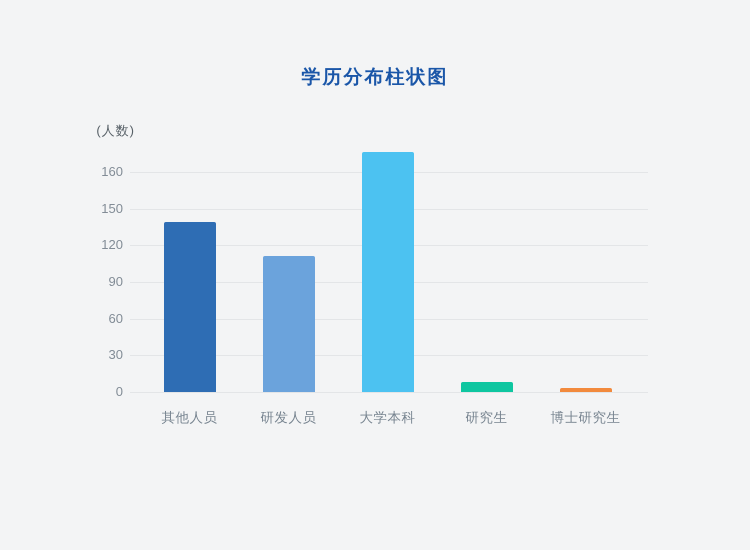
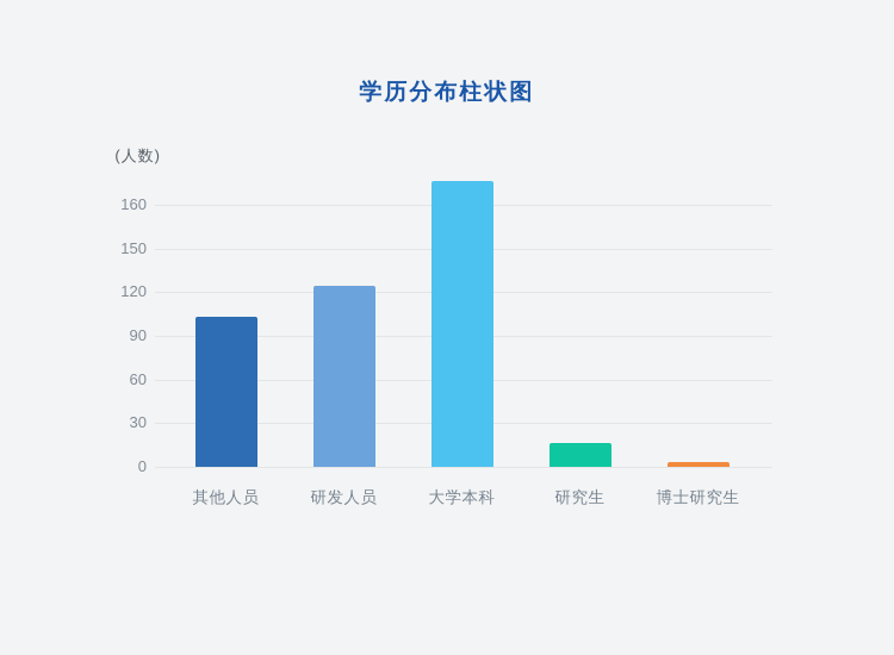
其他人员: 139 -> 103
研发人员: 111 -> 124
研究生: 8 -> 16
